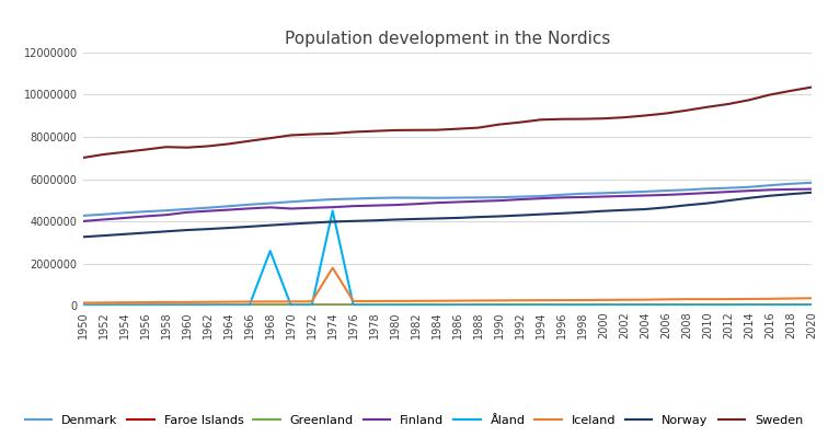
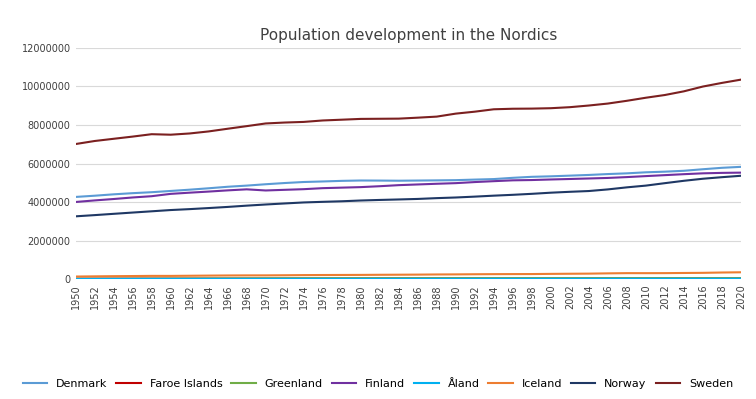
Åland/1968: 2600000 -> 0
Åland/1974: 4500000 -> 0
Iceland/1974: 1800000 -> 200000
